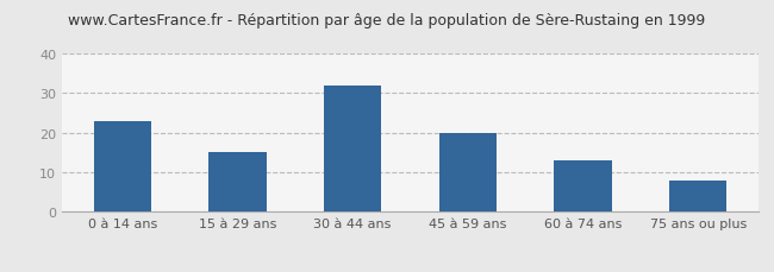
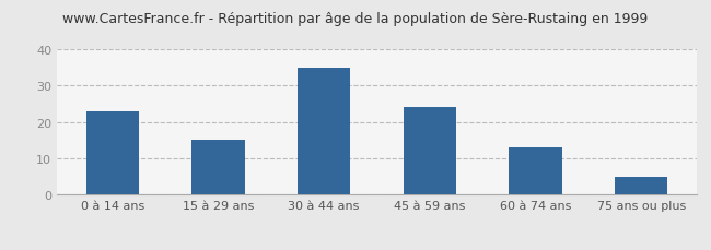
30 à 44 ans: 32 -> 35
45 à 59 ans: 20 -> 24
75 ans ou plus: 8 -> 5
